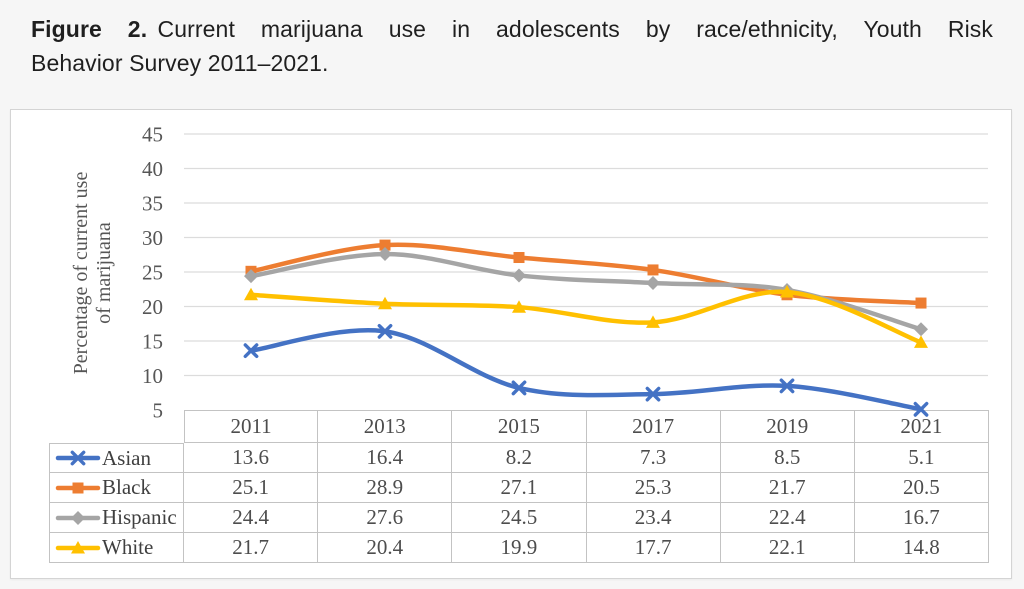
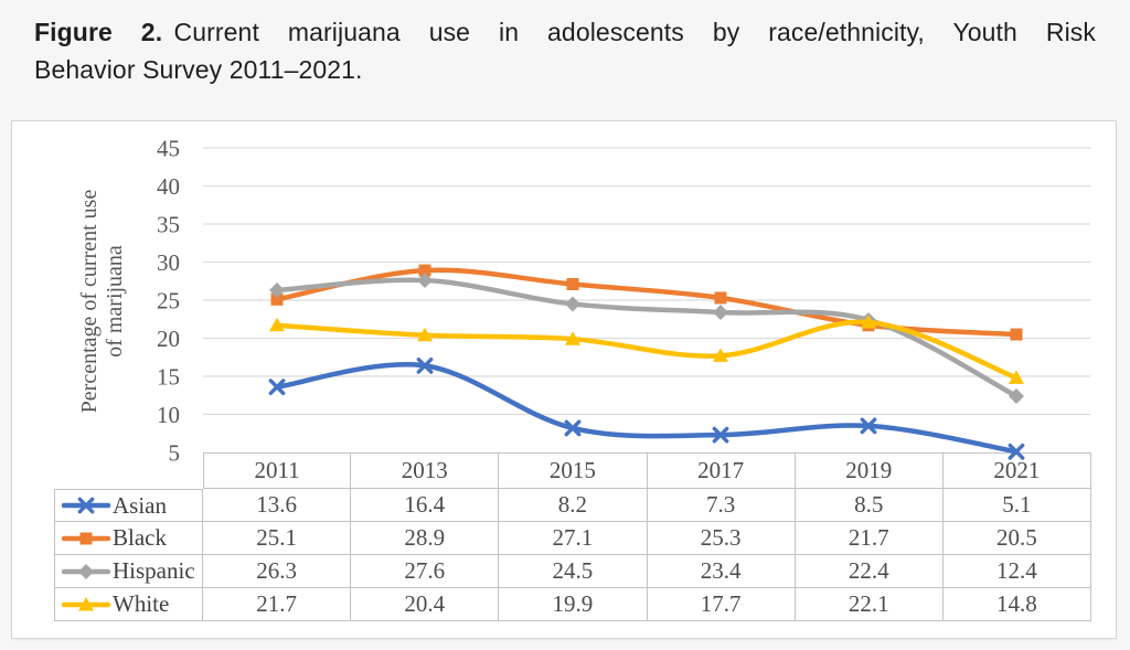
Hispanic/2011: 24.4 -> 26.3
Hispanic/2021: 16.7 -> 12.4
